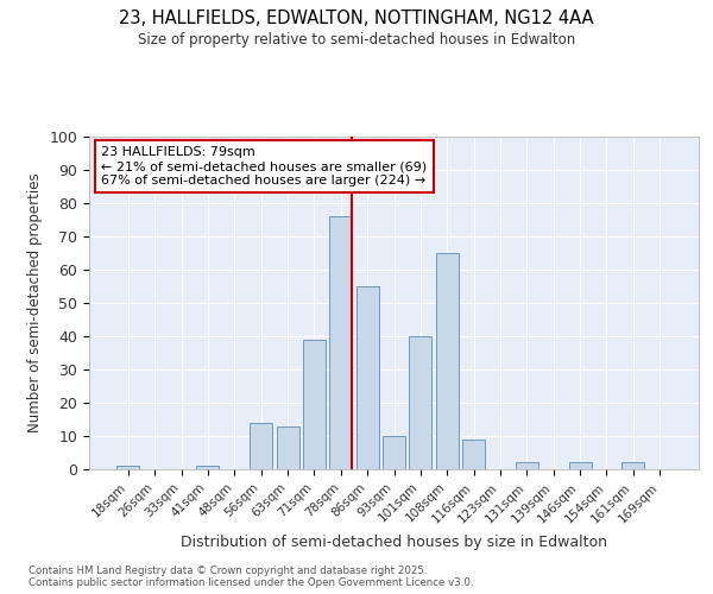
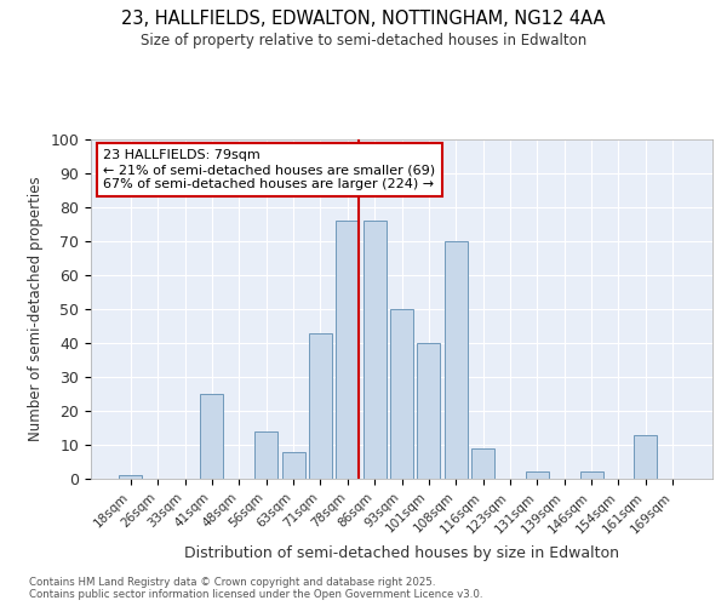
41sqm: 1 -> 25
63sqm: 13 -> 8
71sqm: 39 -> 43
86sqm: 55 -> 76
93sqm: 10 -> 50
108sqm: 65 -> 70
161sqm: 2 -> 13
